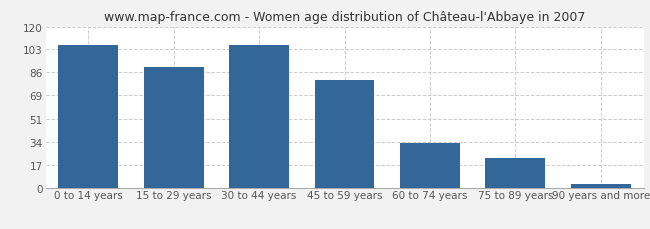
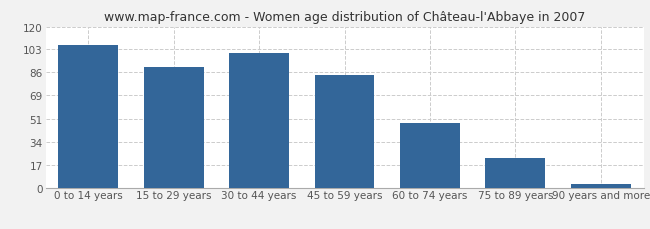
30 to 44 years: 106 -> 100
45 to 59 years: 80 -> 84
60 to 74 years: 33 -> 48
